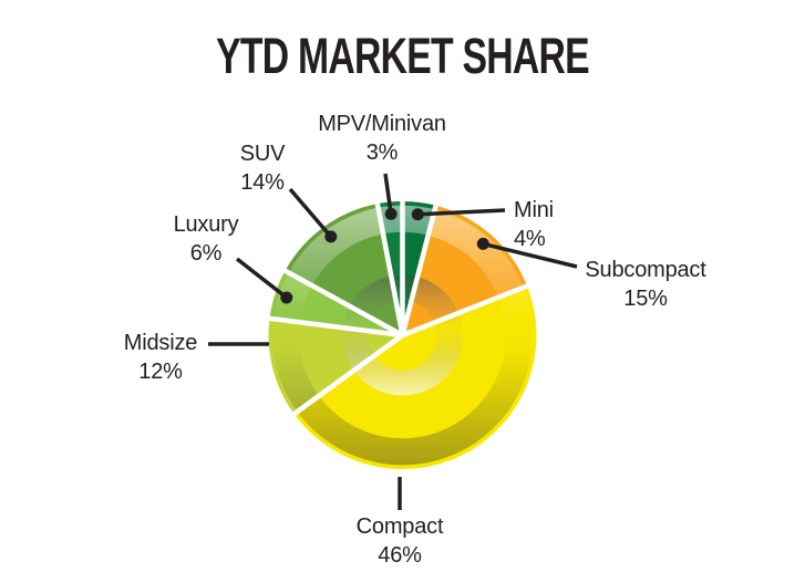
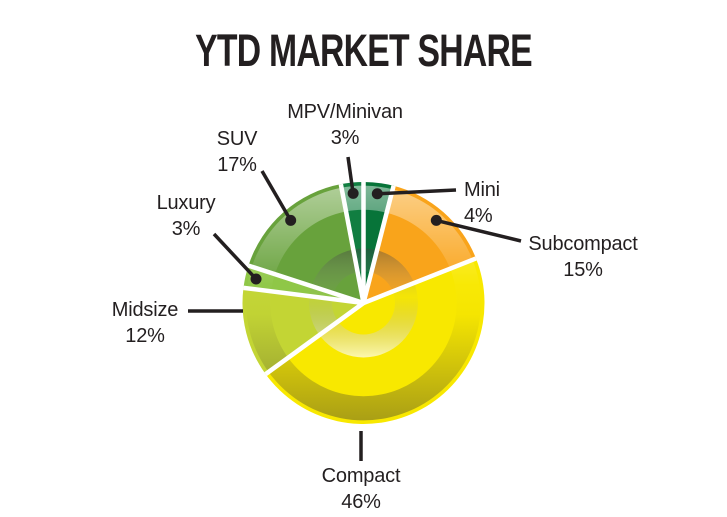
Luxury: 6% -> 3%
SUV: 14% -> 17%
